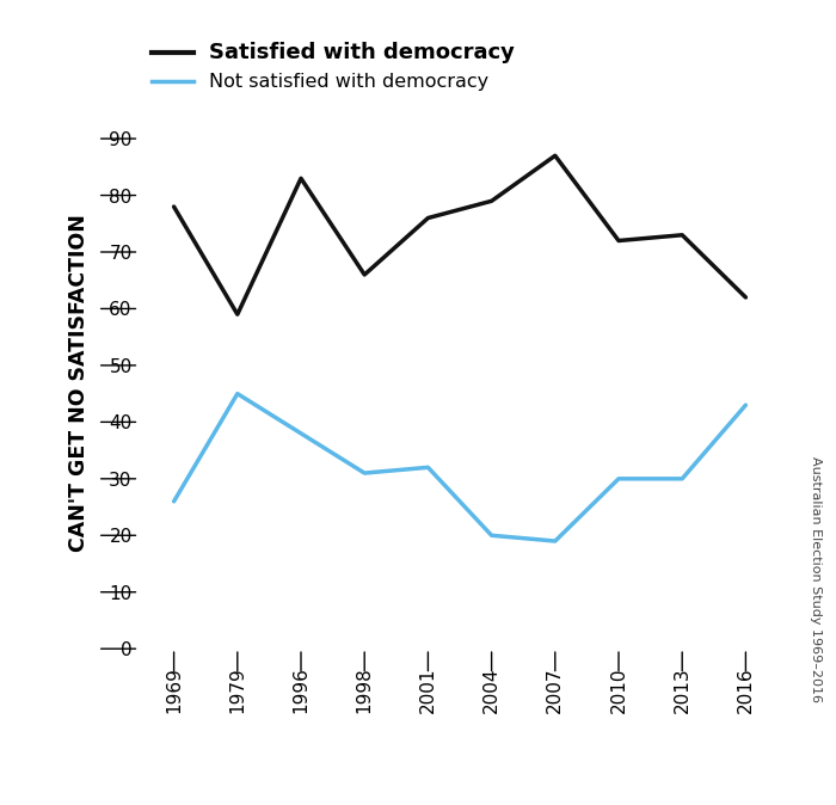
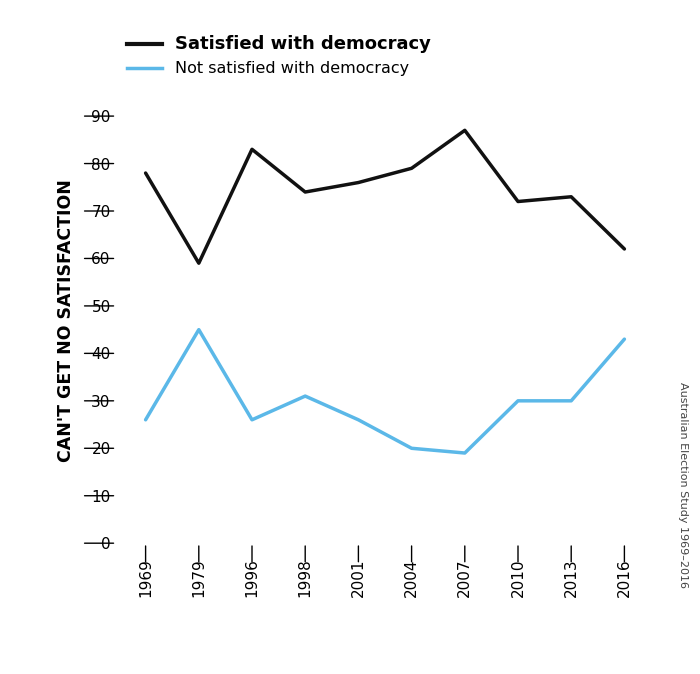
Not satisfied with democracy/1996: 38 -> 26
Satisfied with democracy/1998: 66 -> 74
Not satisfied with democracy/2001: 32 -> 26
